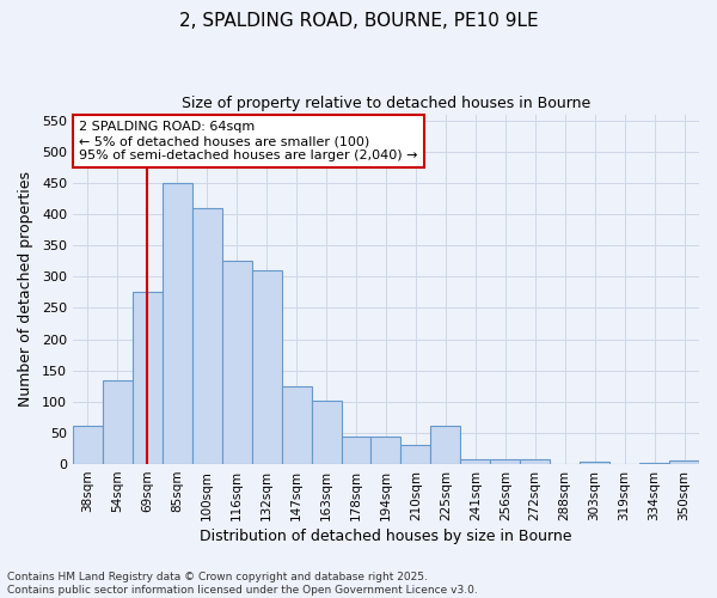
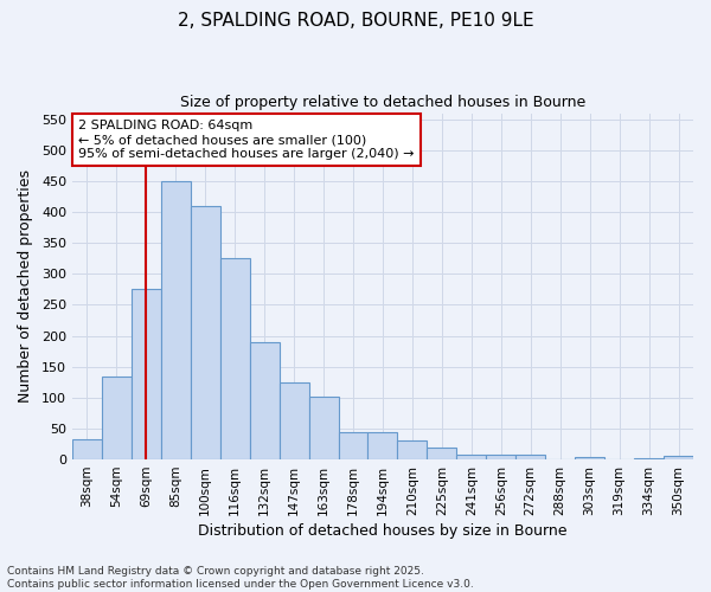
38sqm: 62 -> 33
132sqm: 310 -> 190
225sqm: 62 -> 20
